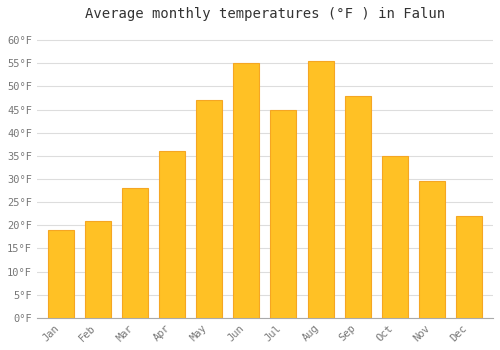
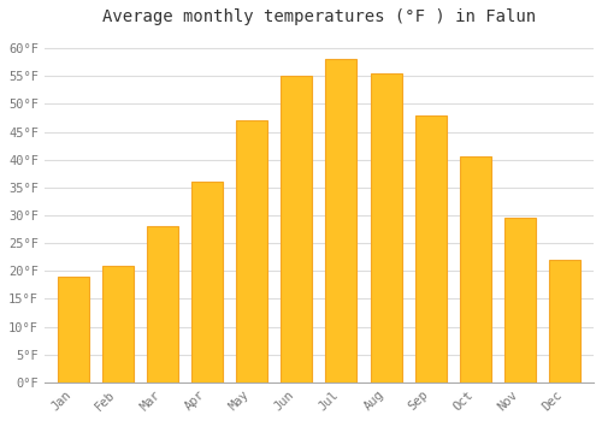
Jul: 45.0°F -> 58.0°F
Oct: 35.0°F -> 40.5°F
